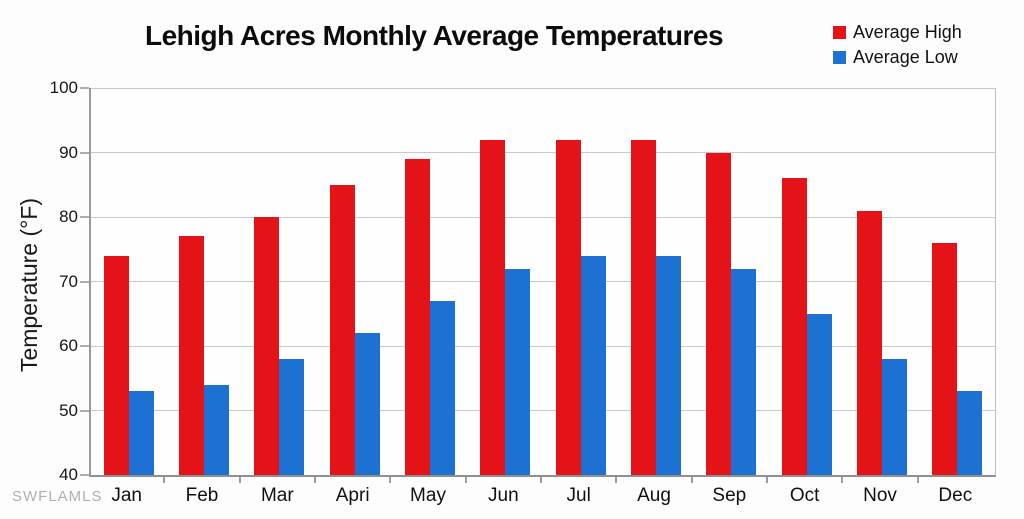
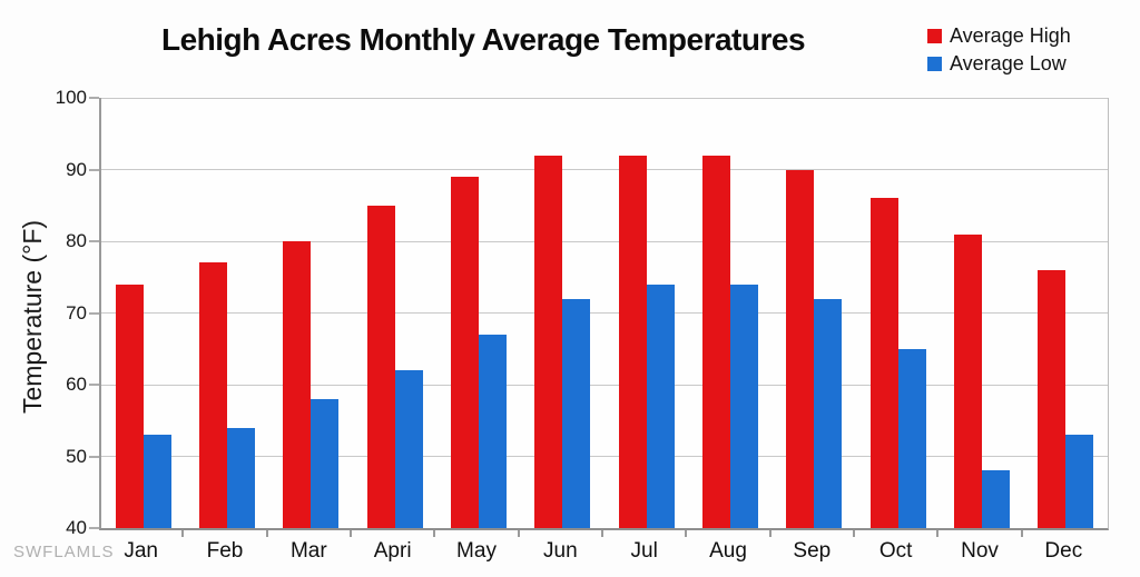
Average Low/Nov: 58 -> 48
